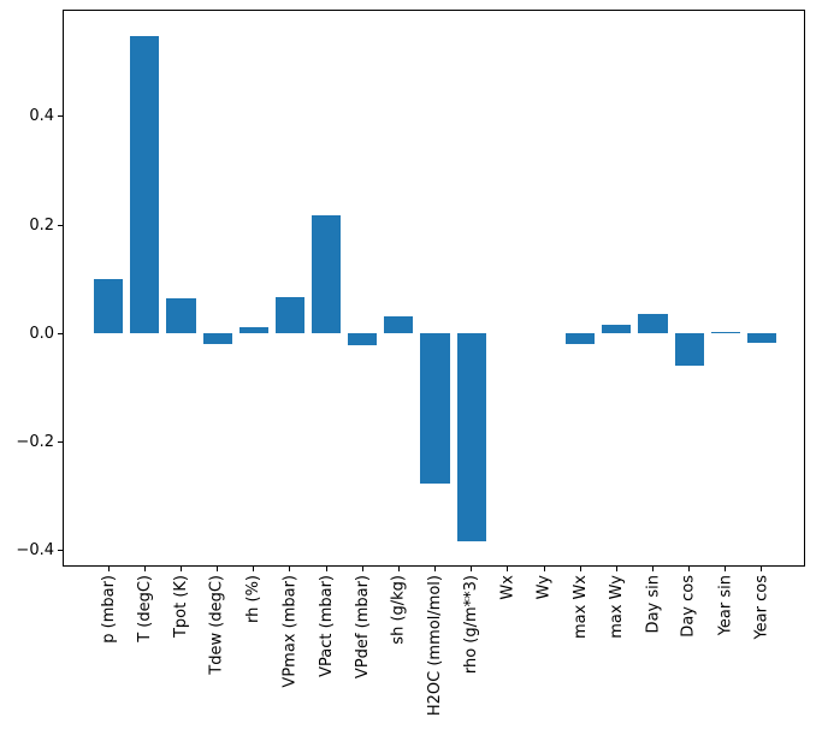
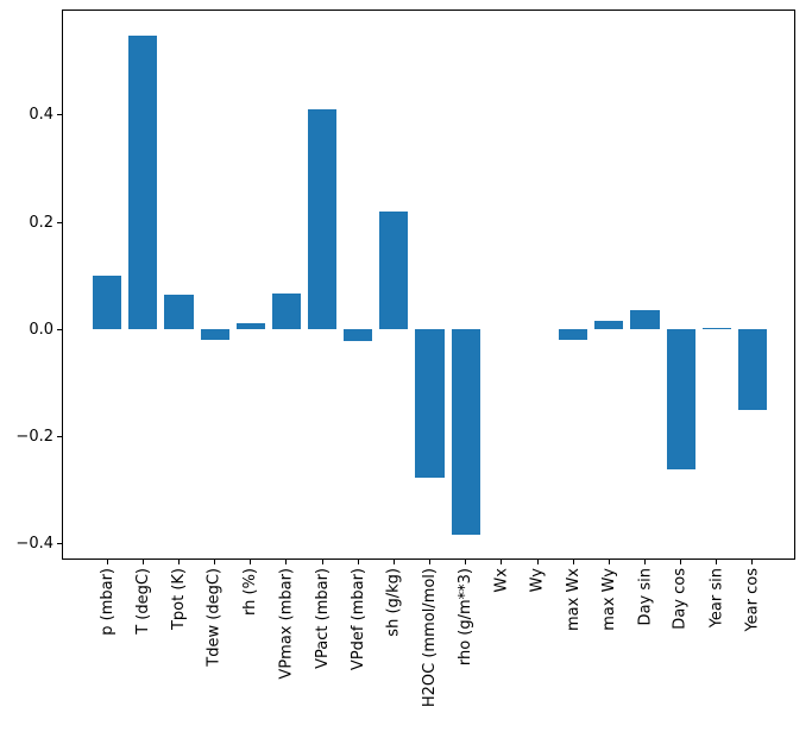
VPact (mbar): 0.22 -> 0.41
sh (g/kg): 0.03 -> 0.22
Day cos: -0.06 -> -0.26
Year cos: -0.02 -> -0.15
